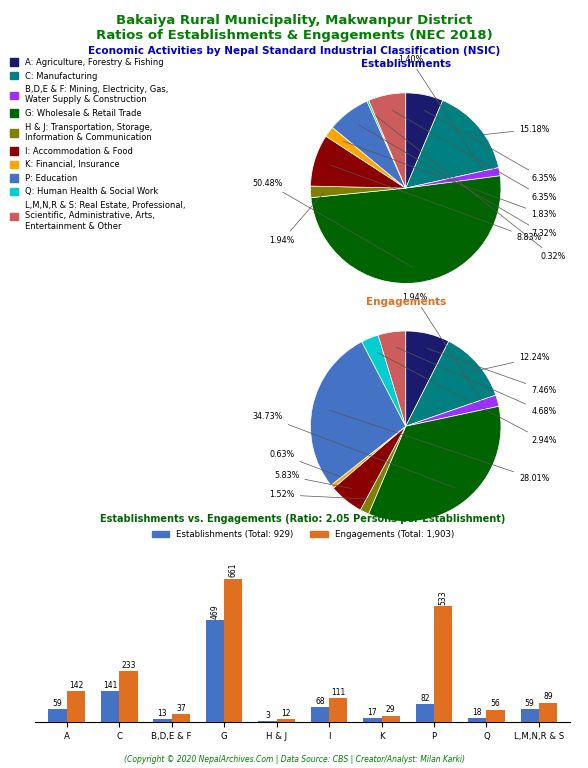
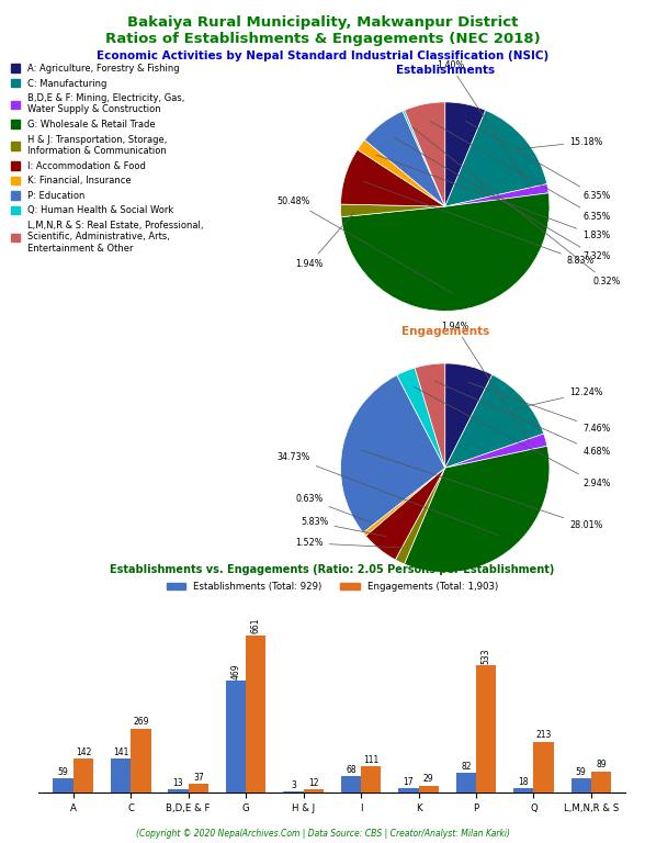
Engagements (Total: 1,903)/C: 233 -> 269
Engagements (Total: 1,903)/Q: 56 -> 213
